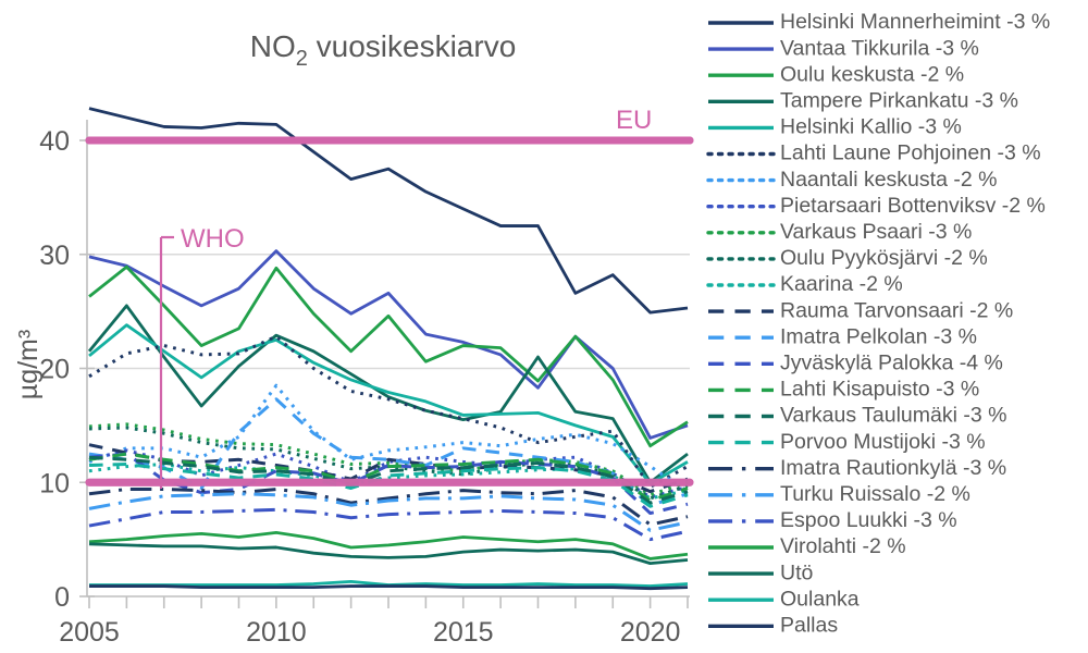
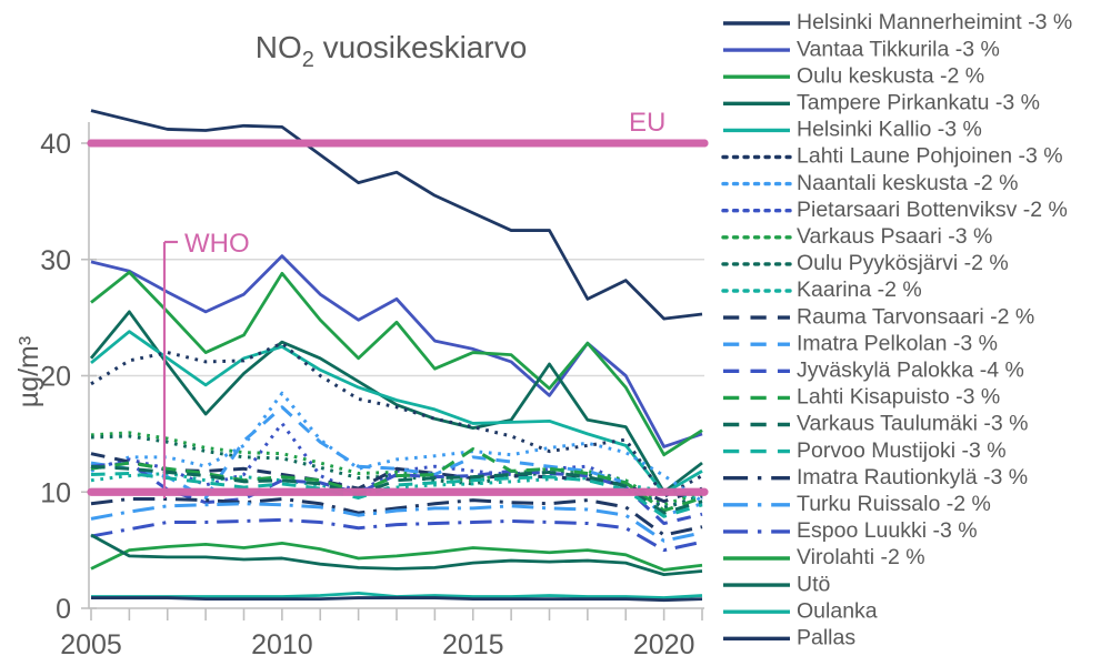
Virolahti -2 %/2005: 4.8 -> 3.4
Utö/2005: 4.6 -> 6.3
Pietarsaari Bottenviksv -2 %/2010: 12.5 -> 15.9
Lahti Kisapuisto -3 %/2015: 11.6 -> 13.7
Kaarina -2 %/2020: 8.6 -> 10.1
